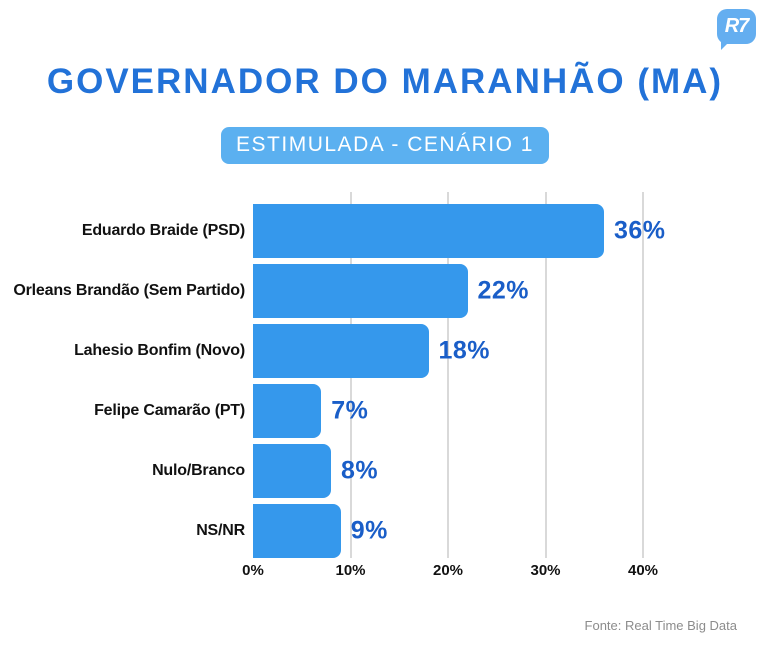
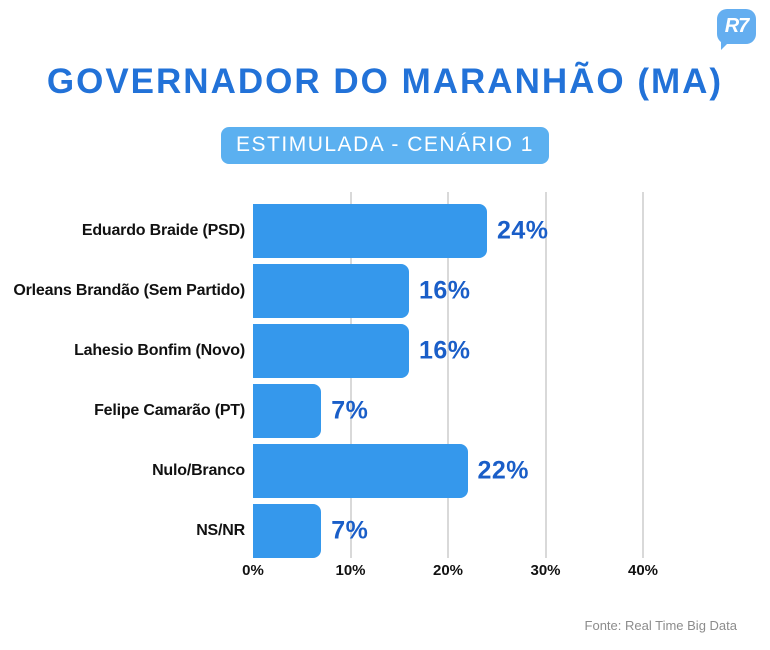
Eduardo Braide (PSD): 36% -> 24%
Orleans Brandão (Sem Partido): 22% -> 16%
Lahesio Bonfim (Novo): 18% -> 16%
Nulo/Branco: 8% -> 22%
NS/NR: 9% -> 7%
